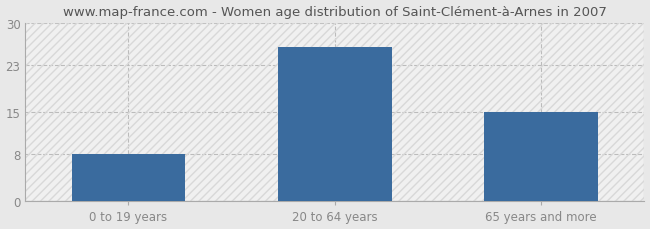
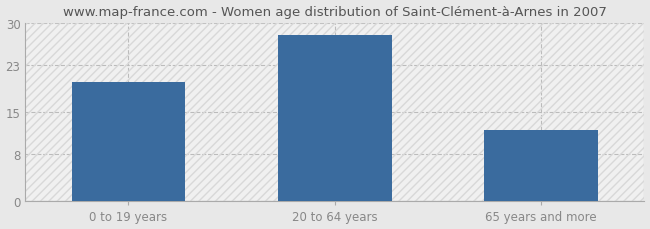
0 to 19 years: 8 -> 20
20 to 64 years: 26 -> 28
65 years and more: 15 -> 12
